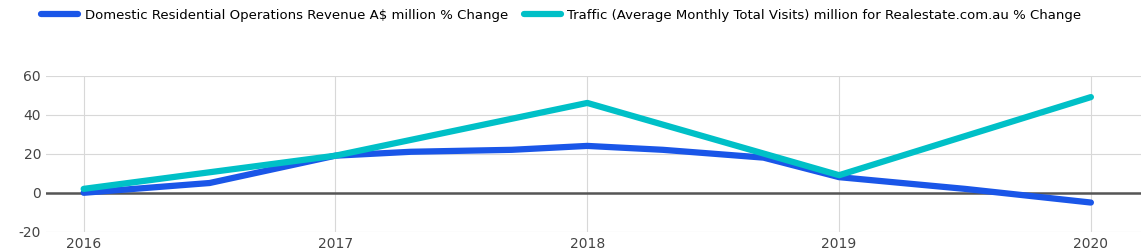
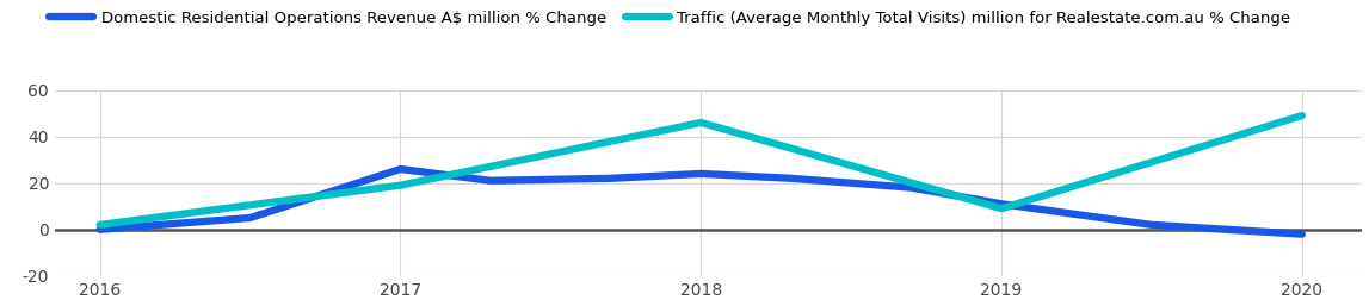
Domestic Residential Operations Revenue A$ million % Change/2017: 19 -> 26
Domestic Residential Operations Revenue A$ million % Change/2019: 8 -> 11
Domestic Residential Operations Revenue A$ million % Change/2020: -5 -> -2
